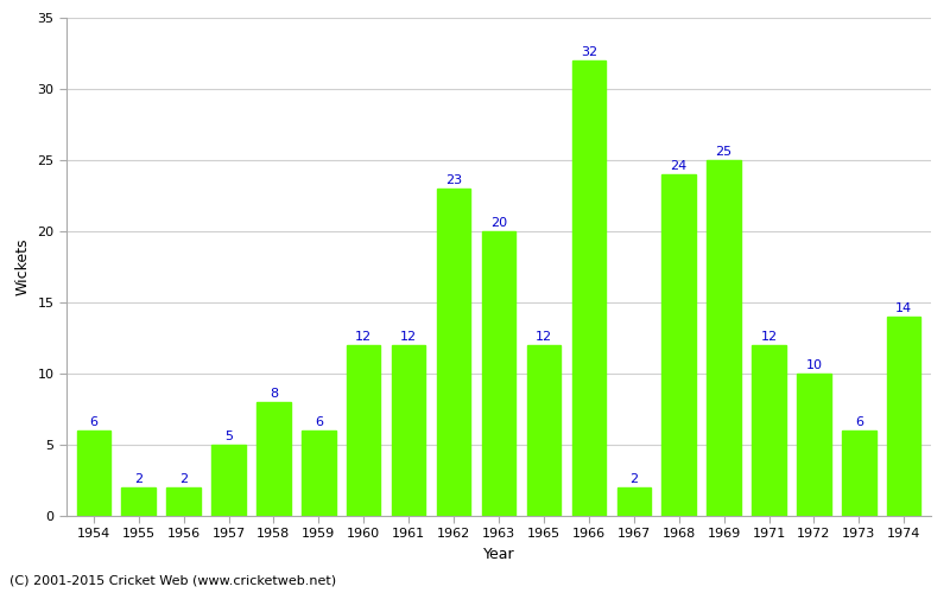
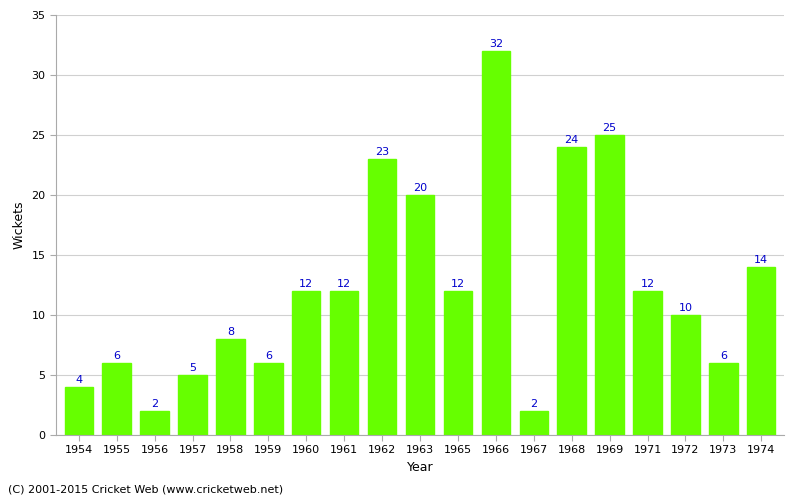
1954: 6 -> 4
1955: 2 -> 6
